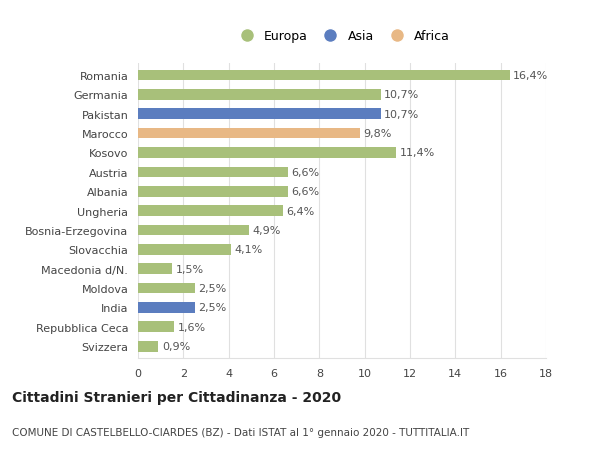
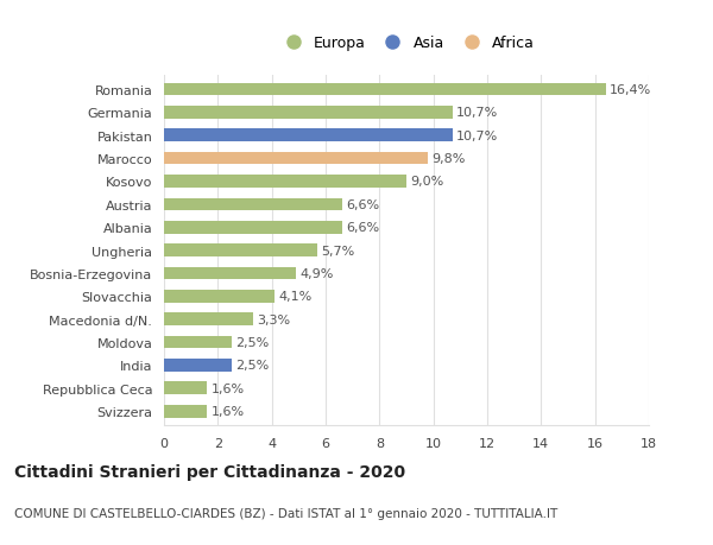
Kosovo: 11,4% -> 9,0%
Ungheria: 6,4% -> 5,7%
Macedonia d/N.: 1,5% -> 3,3%
Svizzera: 0,9% -> 1,6%
